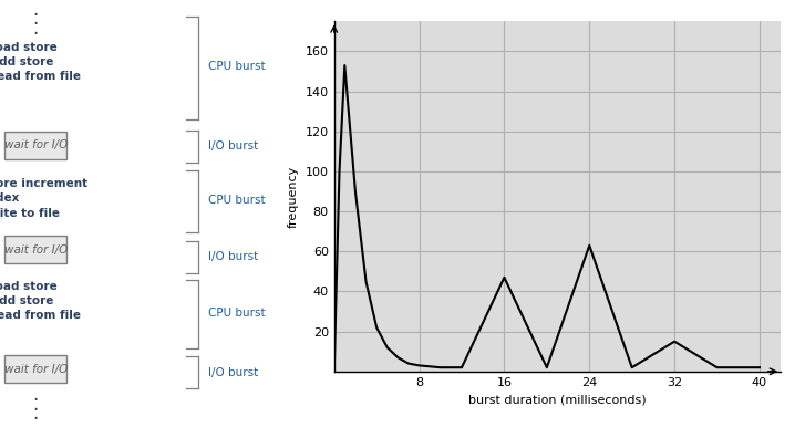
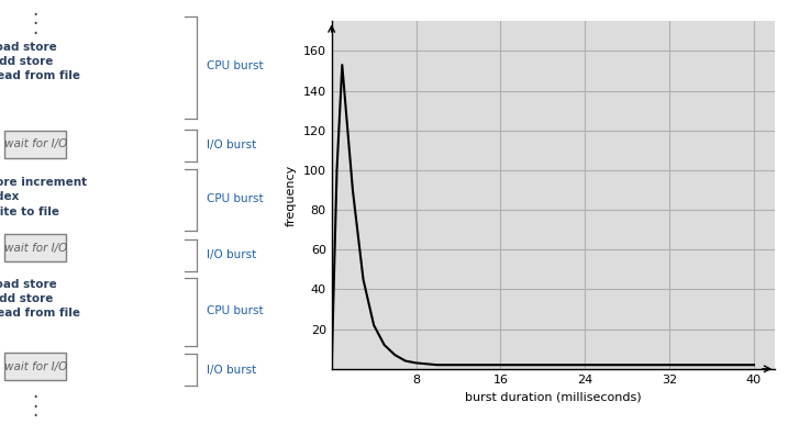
16: 47 -> 2
24: 63 -> 2
32: 15 -> 2
